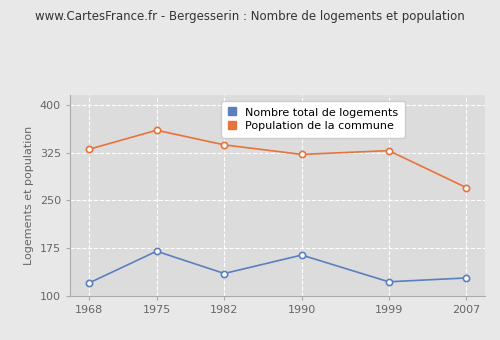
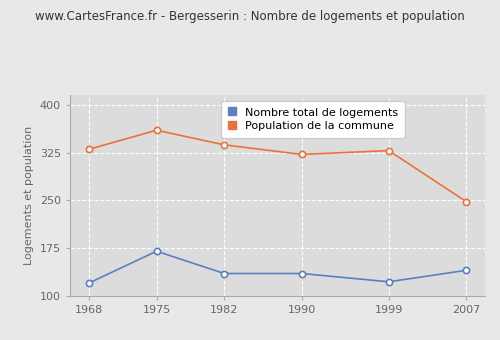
Nombre total de logements/1990: 164 -> 135
Nombre total de logements/2007: 128 -> 140
Population de la commune/2007: 270 -> 248
